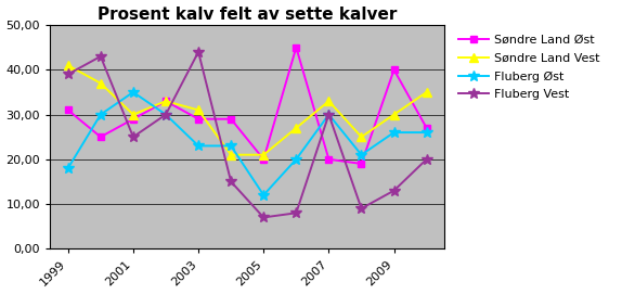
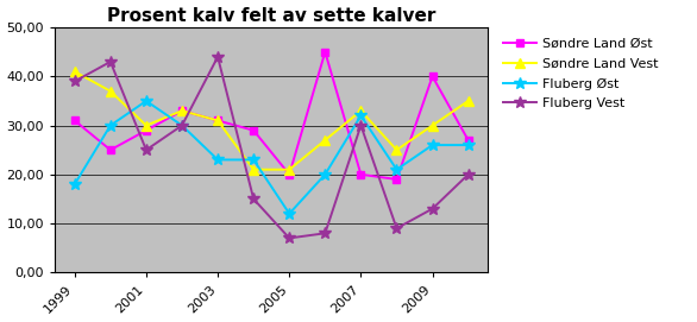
Søndre Land Øst/2003: 29 -> 31
Fluberg Øst/2007: 30 -> 32
